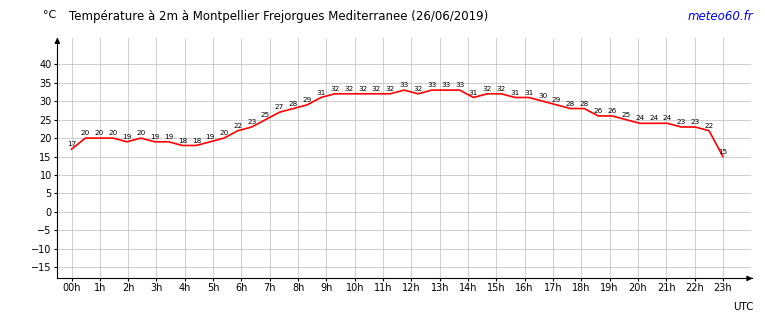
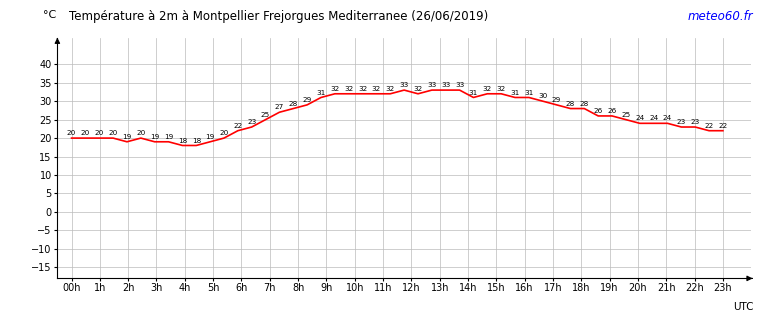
00h: 17 -> 20
23h: 15 -> 22
